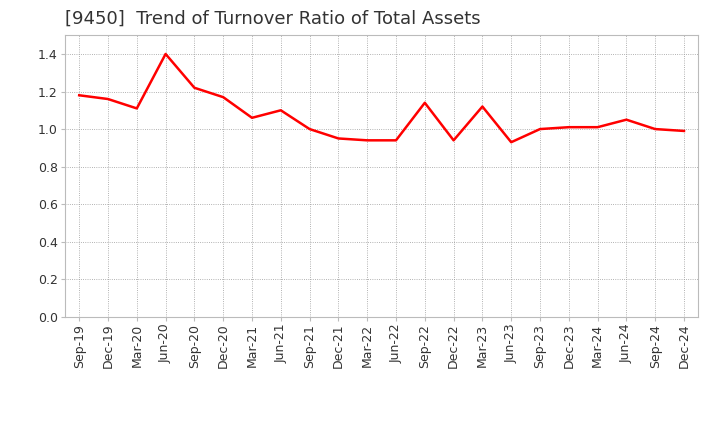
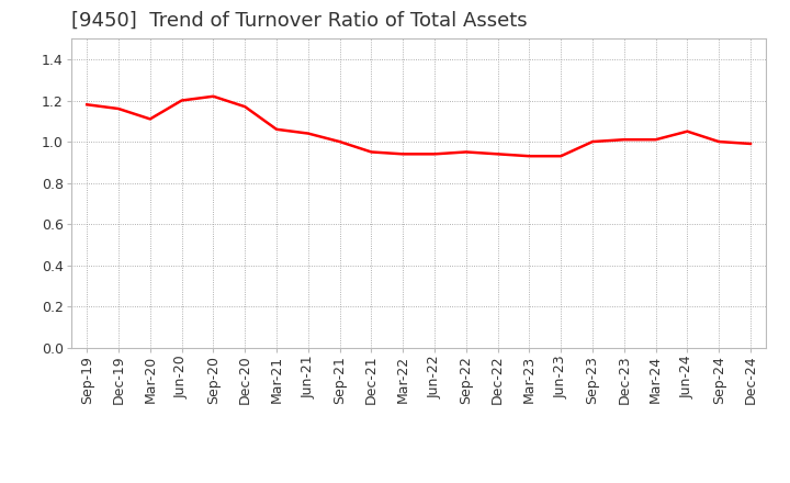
Jun-20: 1.40 -> 1.20
Jun-21: 1.10 -> 1.04
Sep-22: 1.14 -> 0.95
Mar-23: 1.12 -> 0.93
